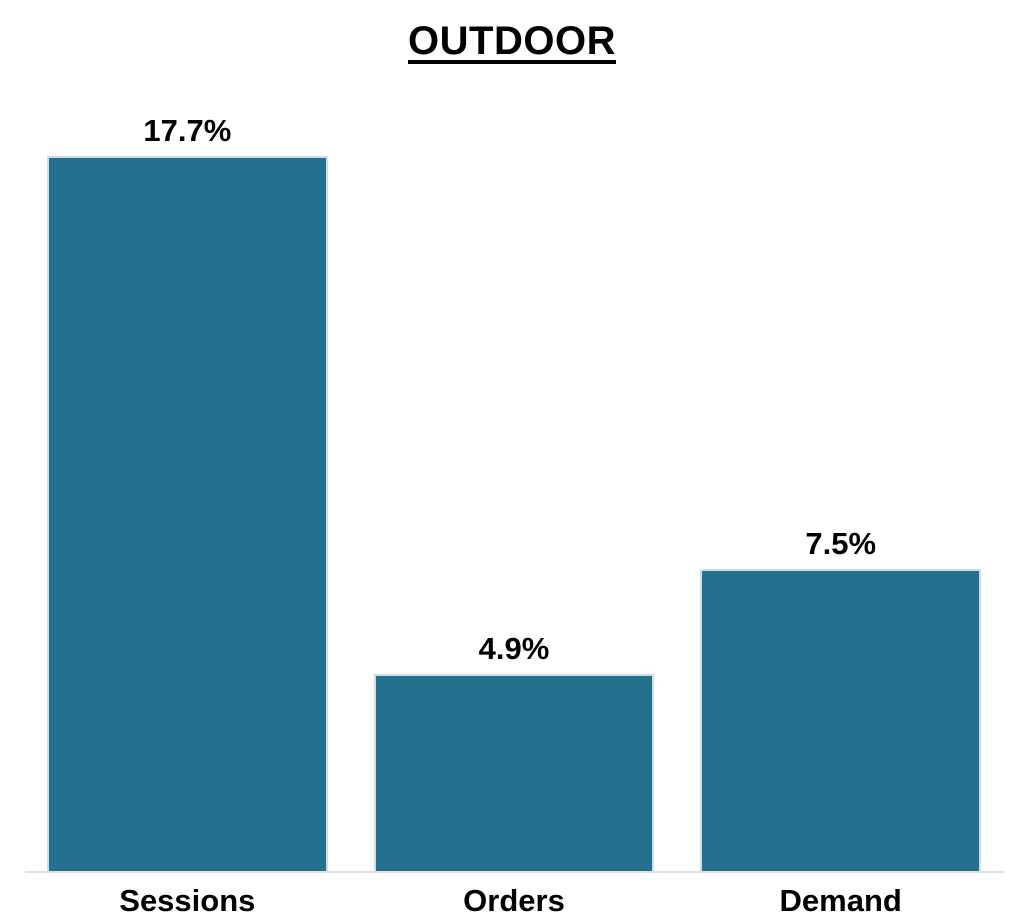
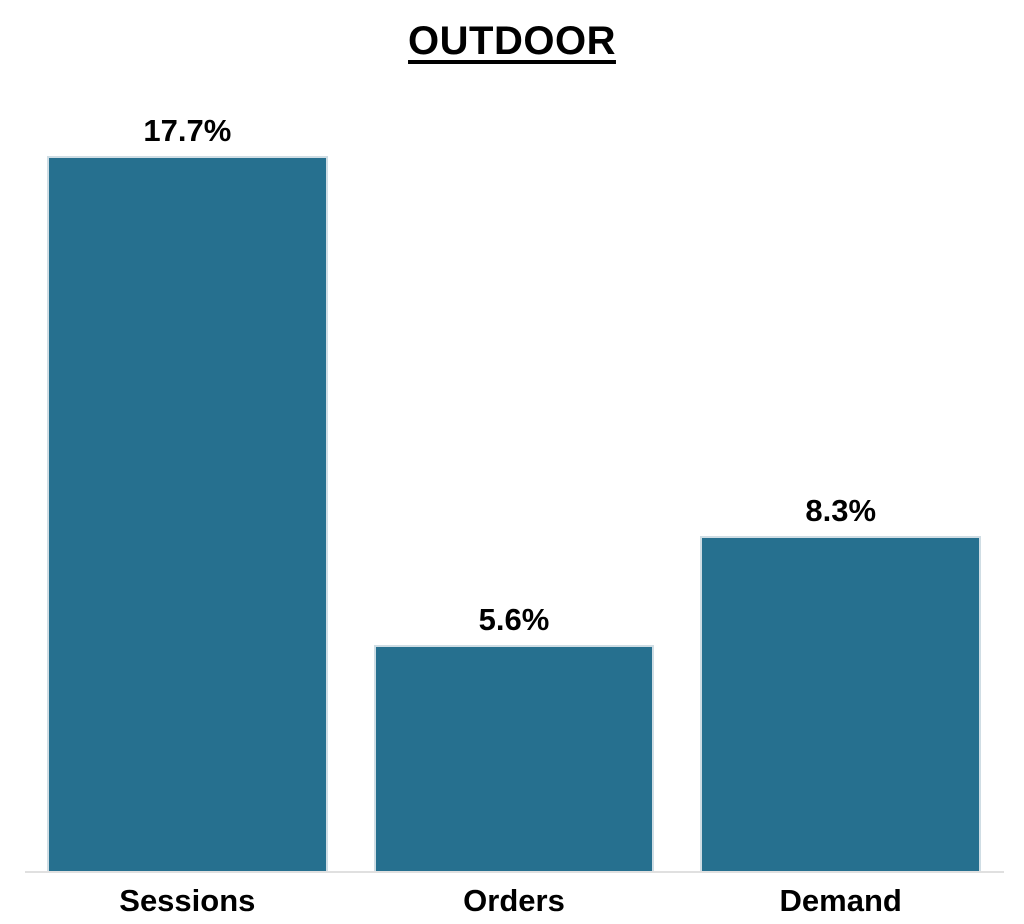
Orders: 4.9% -> 5.6%
Demand: 7.5% -> 8.3%
